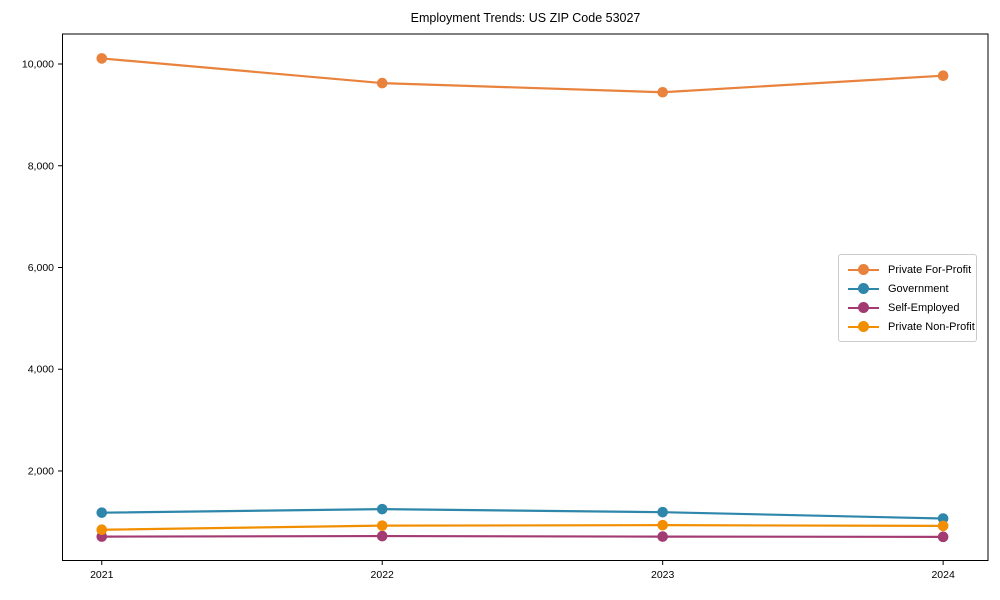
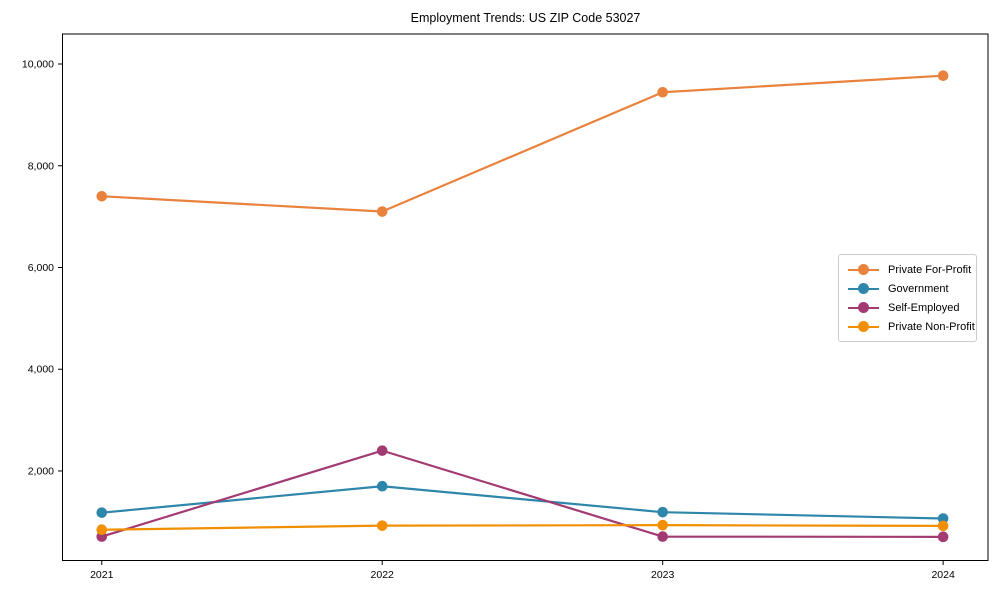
Private For-Profit/2021: 10100 -> 7400
Private For-Profit/2022: 9600 -> 7100
Government/2022: 1200 -> 1700
Self-Employed/2022: 700 -> 2400
